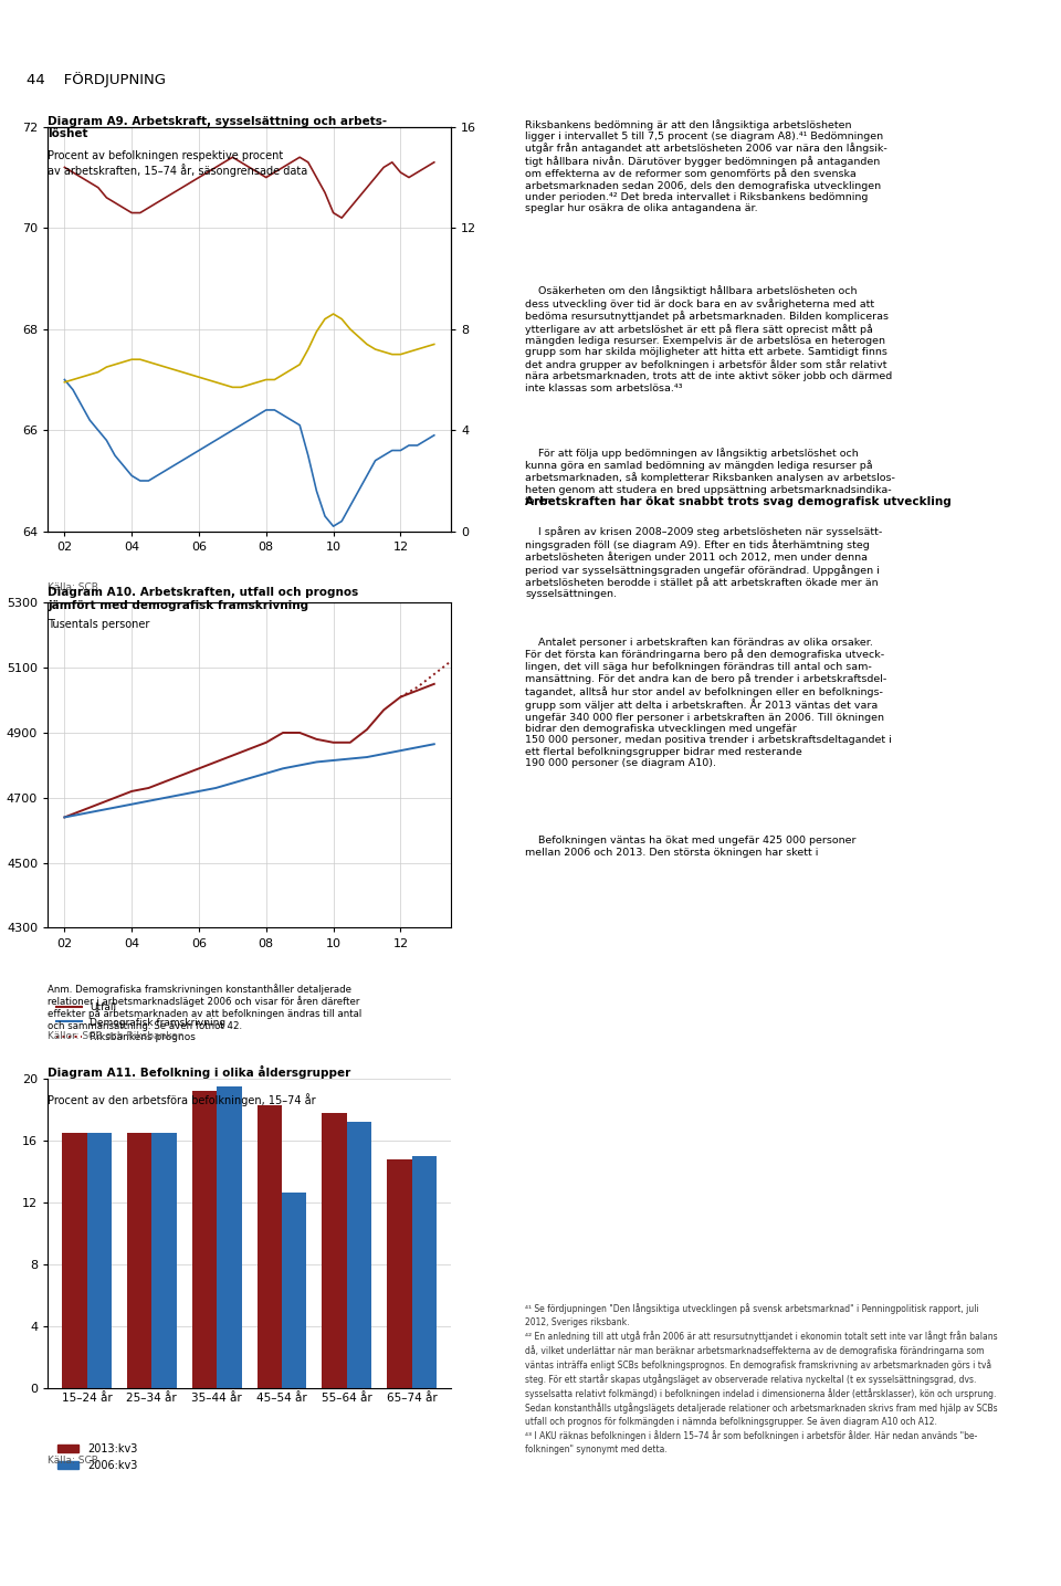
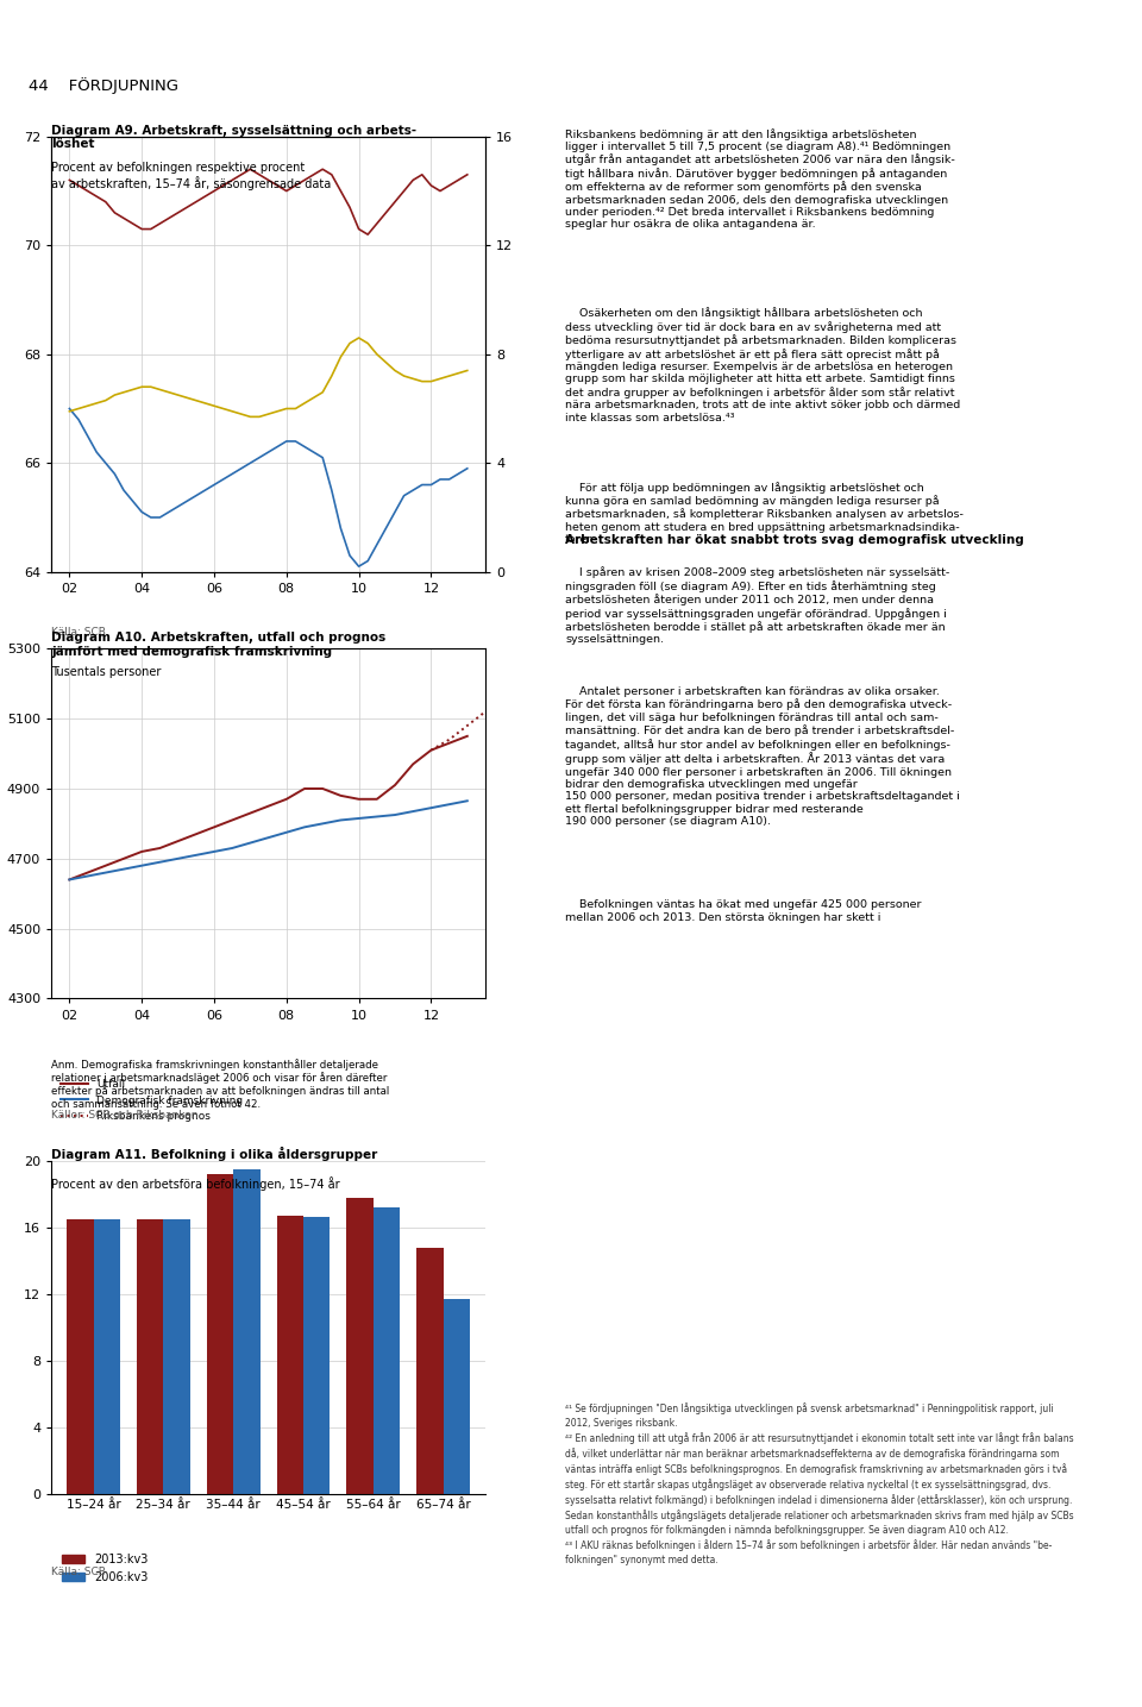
2013:kv3/45–54 år: 18.3 -> 16.7
2006:kv3/45–54 år: 12.6 -> 16.6
2006:kv3/65–74 år: 15.0 -> 11.7
